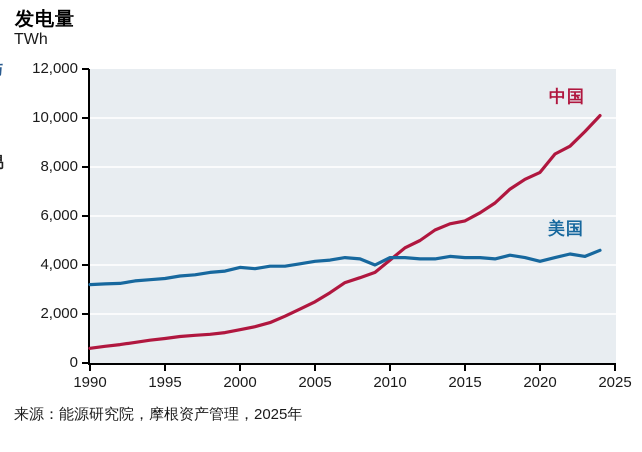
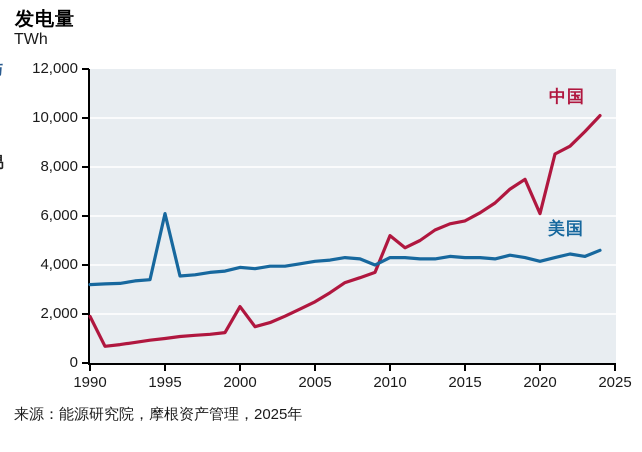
中国/1990: 600 -> 1900
美国/1995: 3400 -> 6100
中国/2000: 1400 -> 2300
中国/2010: 4200 -> 5200
中国/2020: 7800 -> 6100
